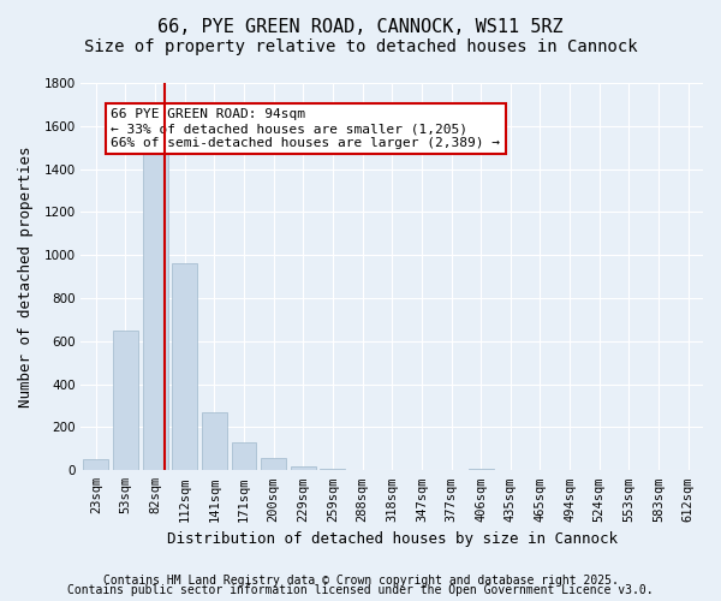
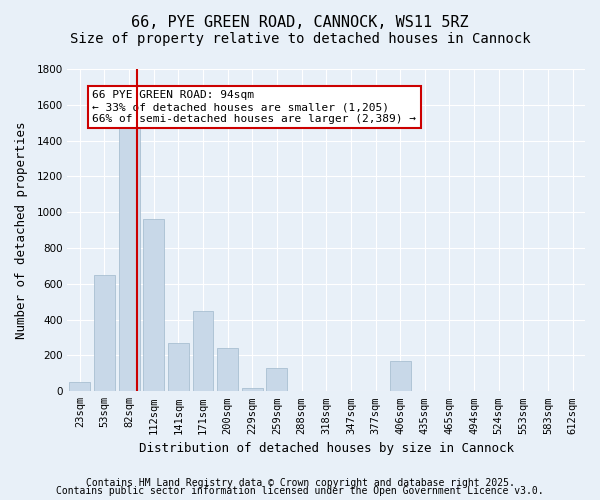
171sqm: 130 -> 450
200sqm: 60 -> 240
259sqm: 0 -> 130
406sqm: 10 -> 170
